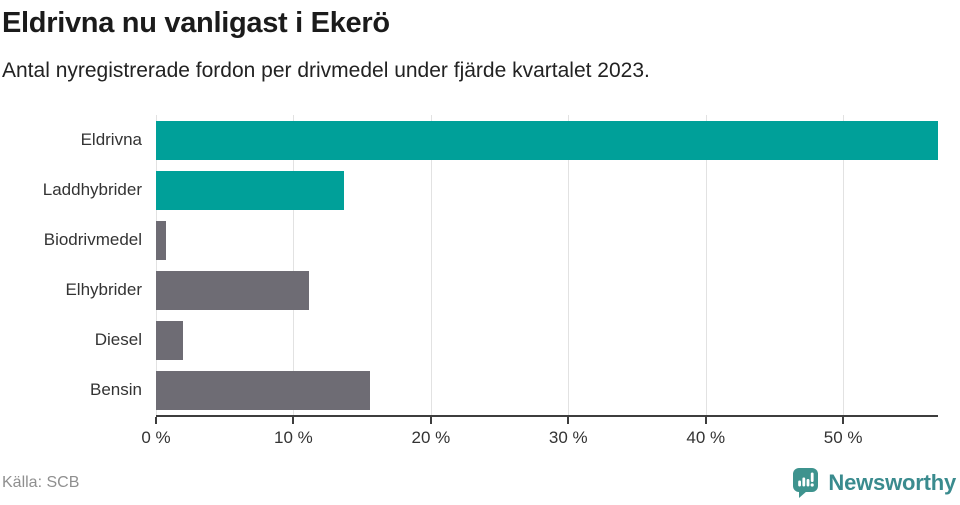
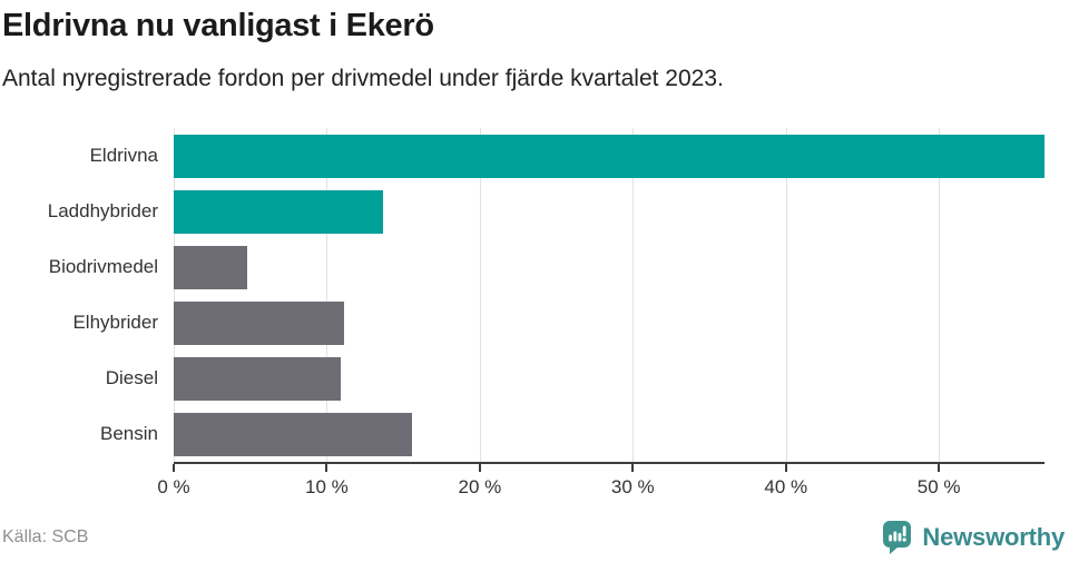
Biodrivmedel: 0.7% -> 4.8%
Diesel: 2.0% -> 10.9%
